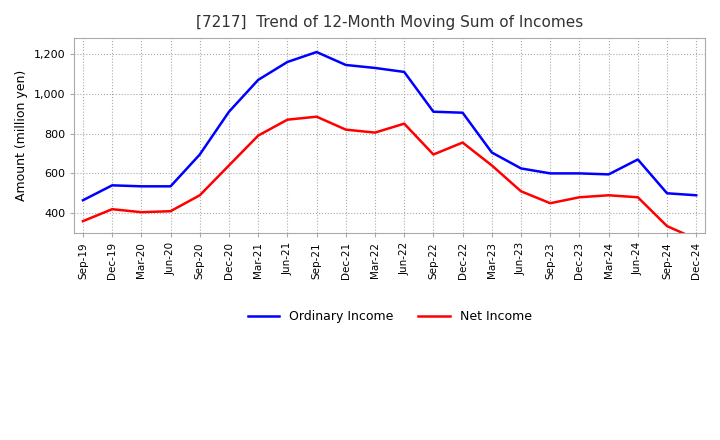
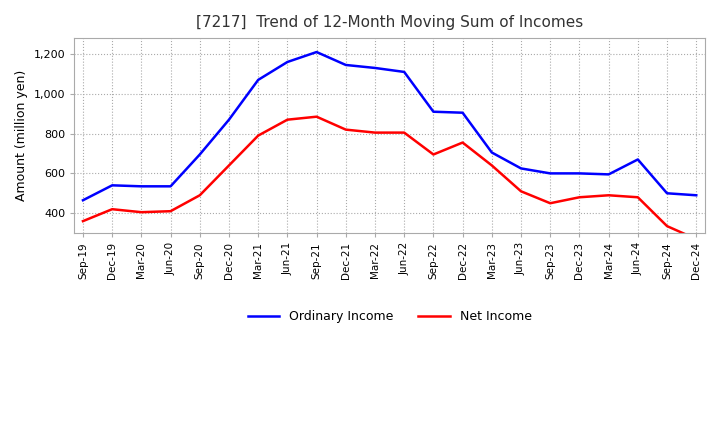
Ordinary Income/Dec-20: 910 -> 870
Net Income/Jun-22: 850 -> 800
